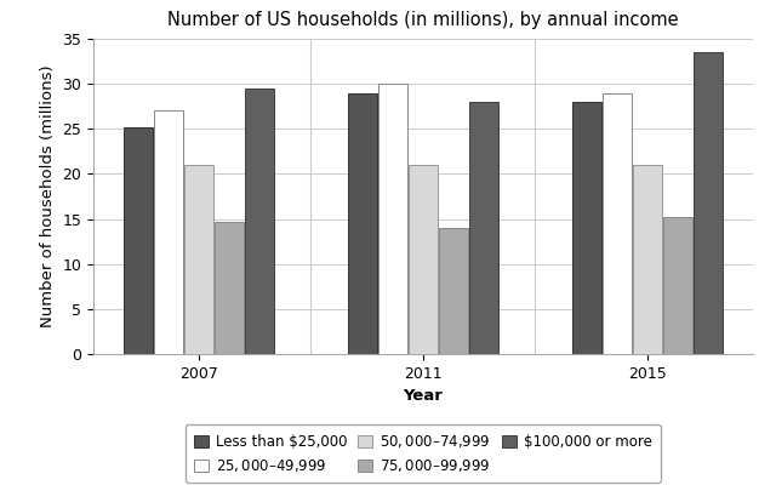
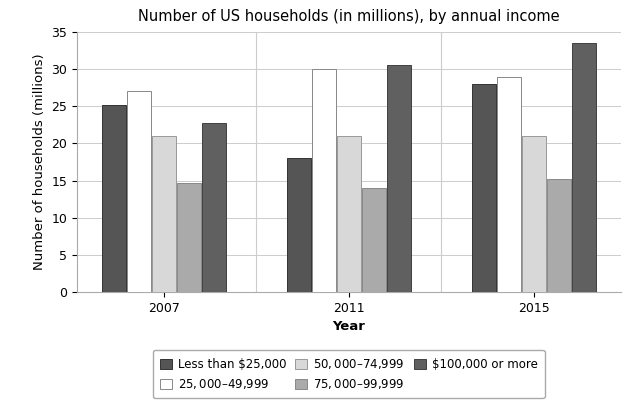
$100,000 or more/2007: 29.5 -> 22.8
Less than $25,000/2011: 29.0 -> 18.0
$100,000 or more/2011: 28.0 -> 30.6
